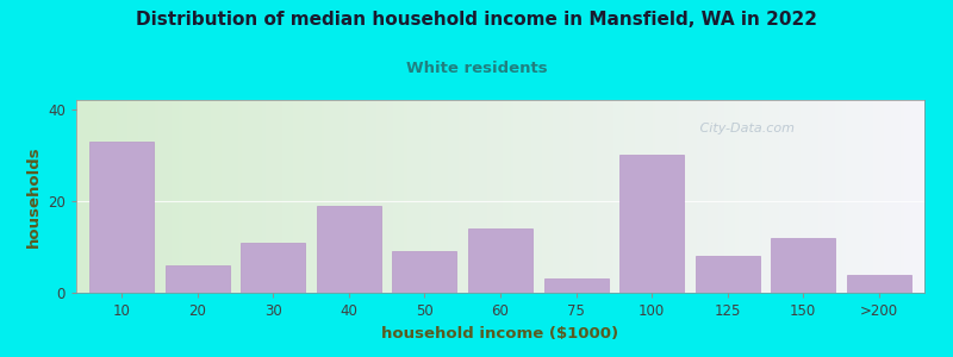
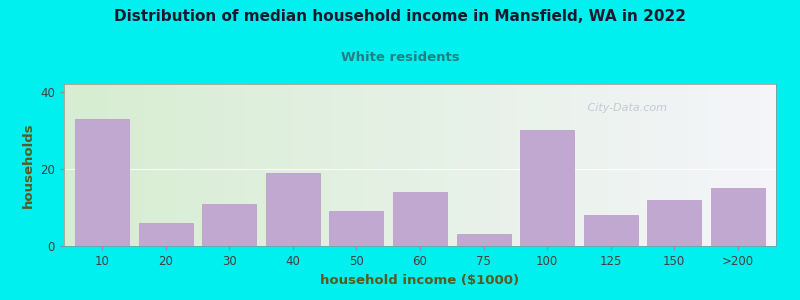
>200: 4 -> 15
